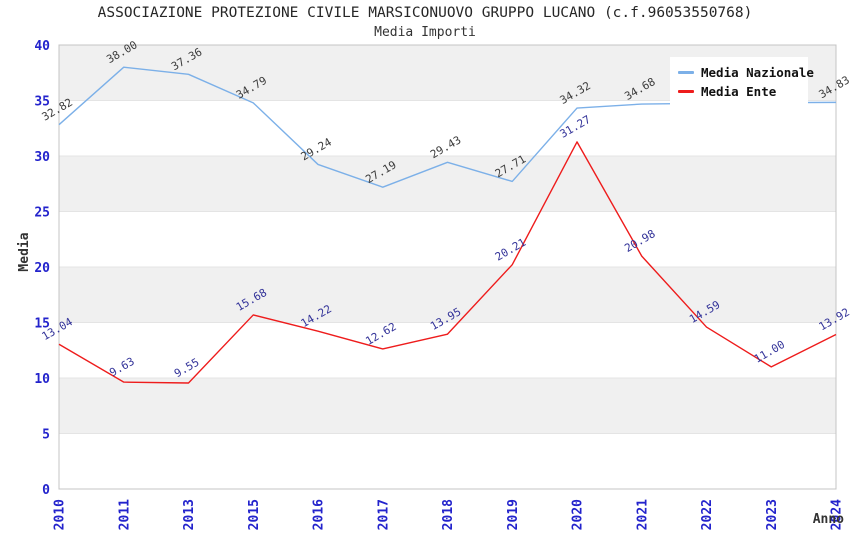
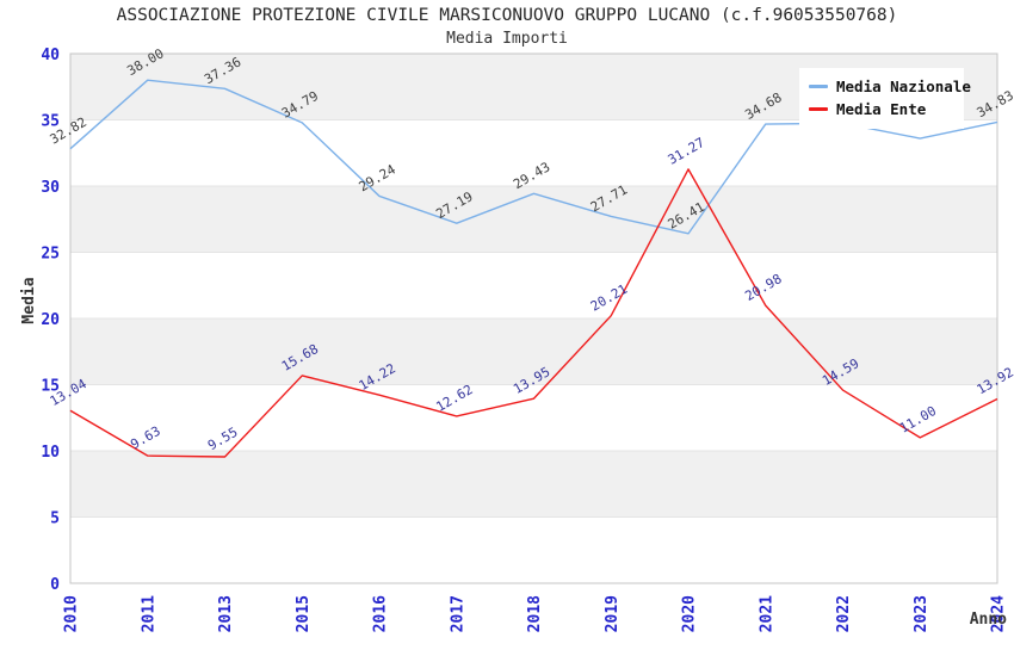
Media Nazionale/2020: 34.32 -> 26.41
Media Nazionale/2023: 34.8 -> 33.6
